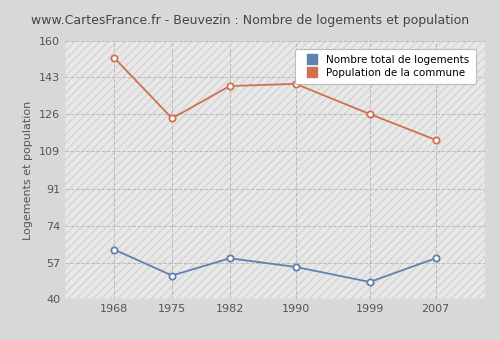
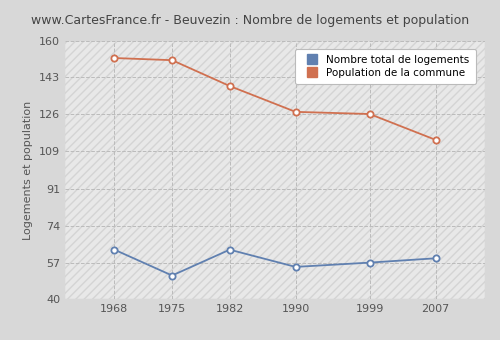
Population de la commune/1975: 124 -> 151
Nombre total de logements/1982: 59 -> 63
Population de la commune/1990: 140 -> 127
Nombre total de logements/1999: 48 -> 57
